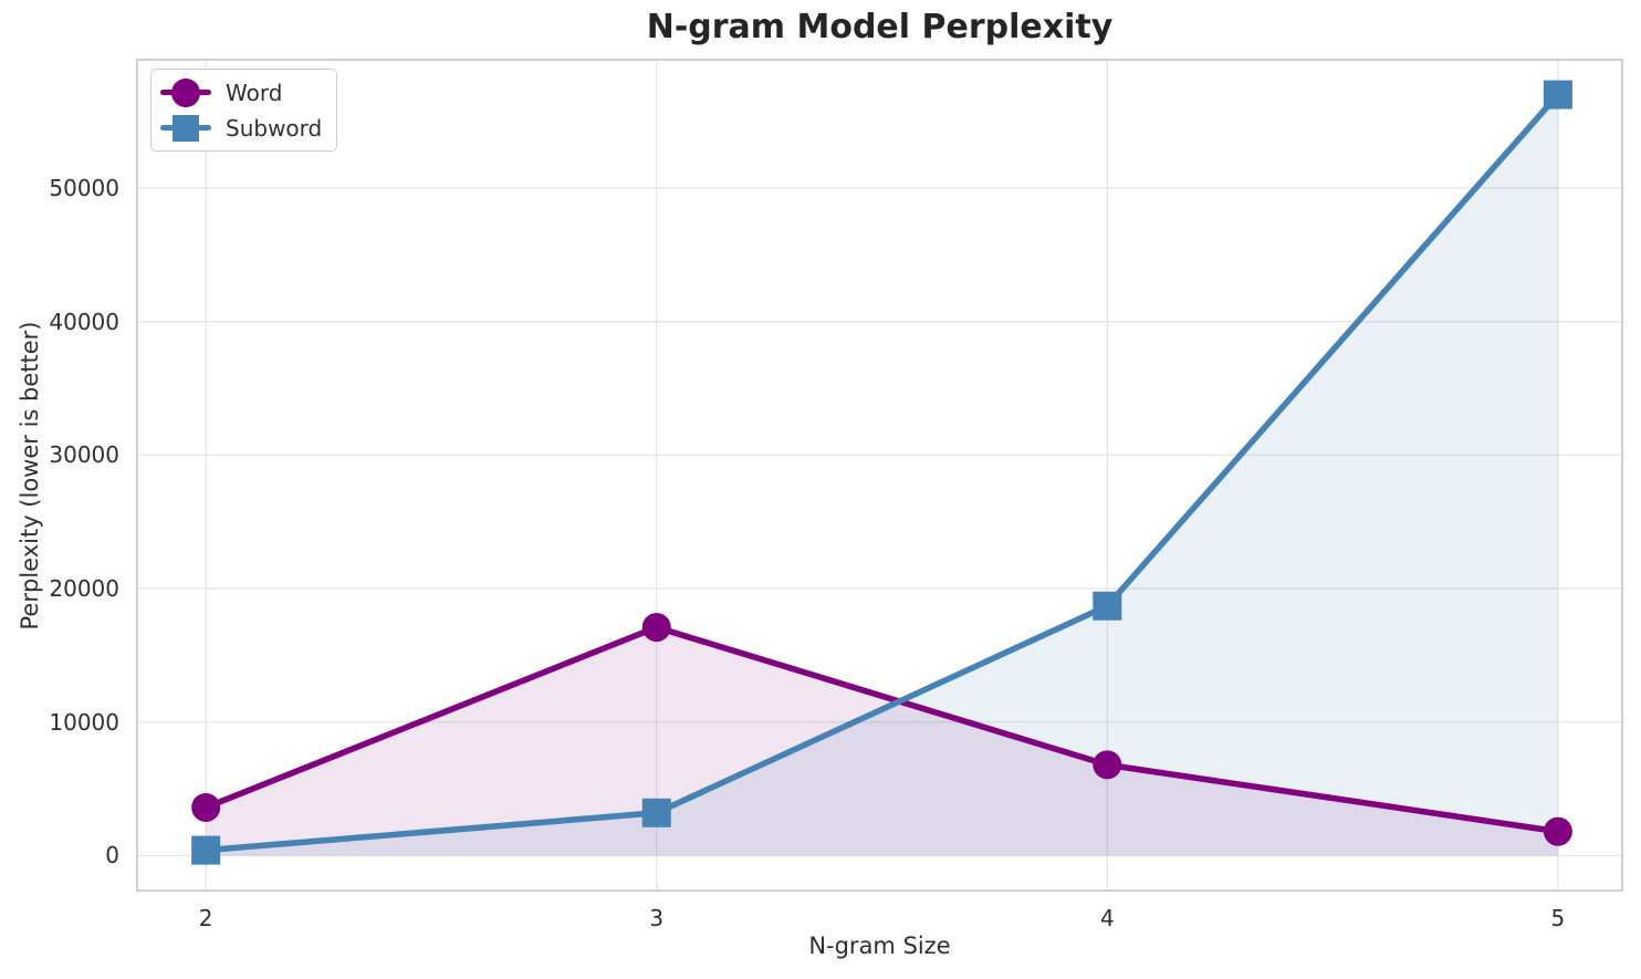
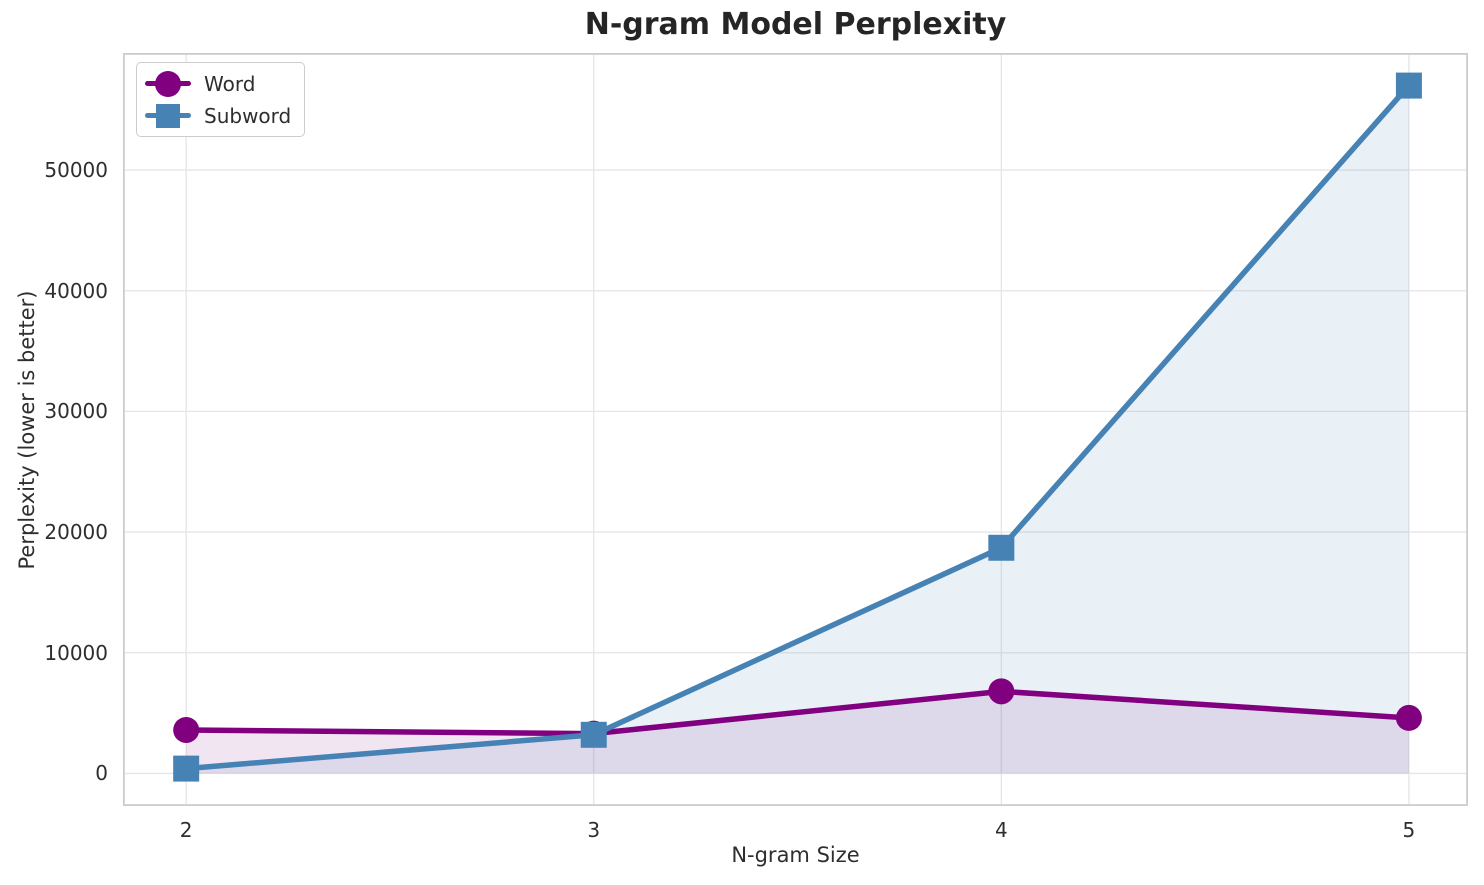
Word/3: 17100 -> 3300
Word/5: 1800 -> 4600
